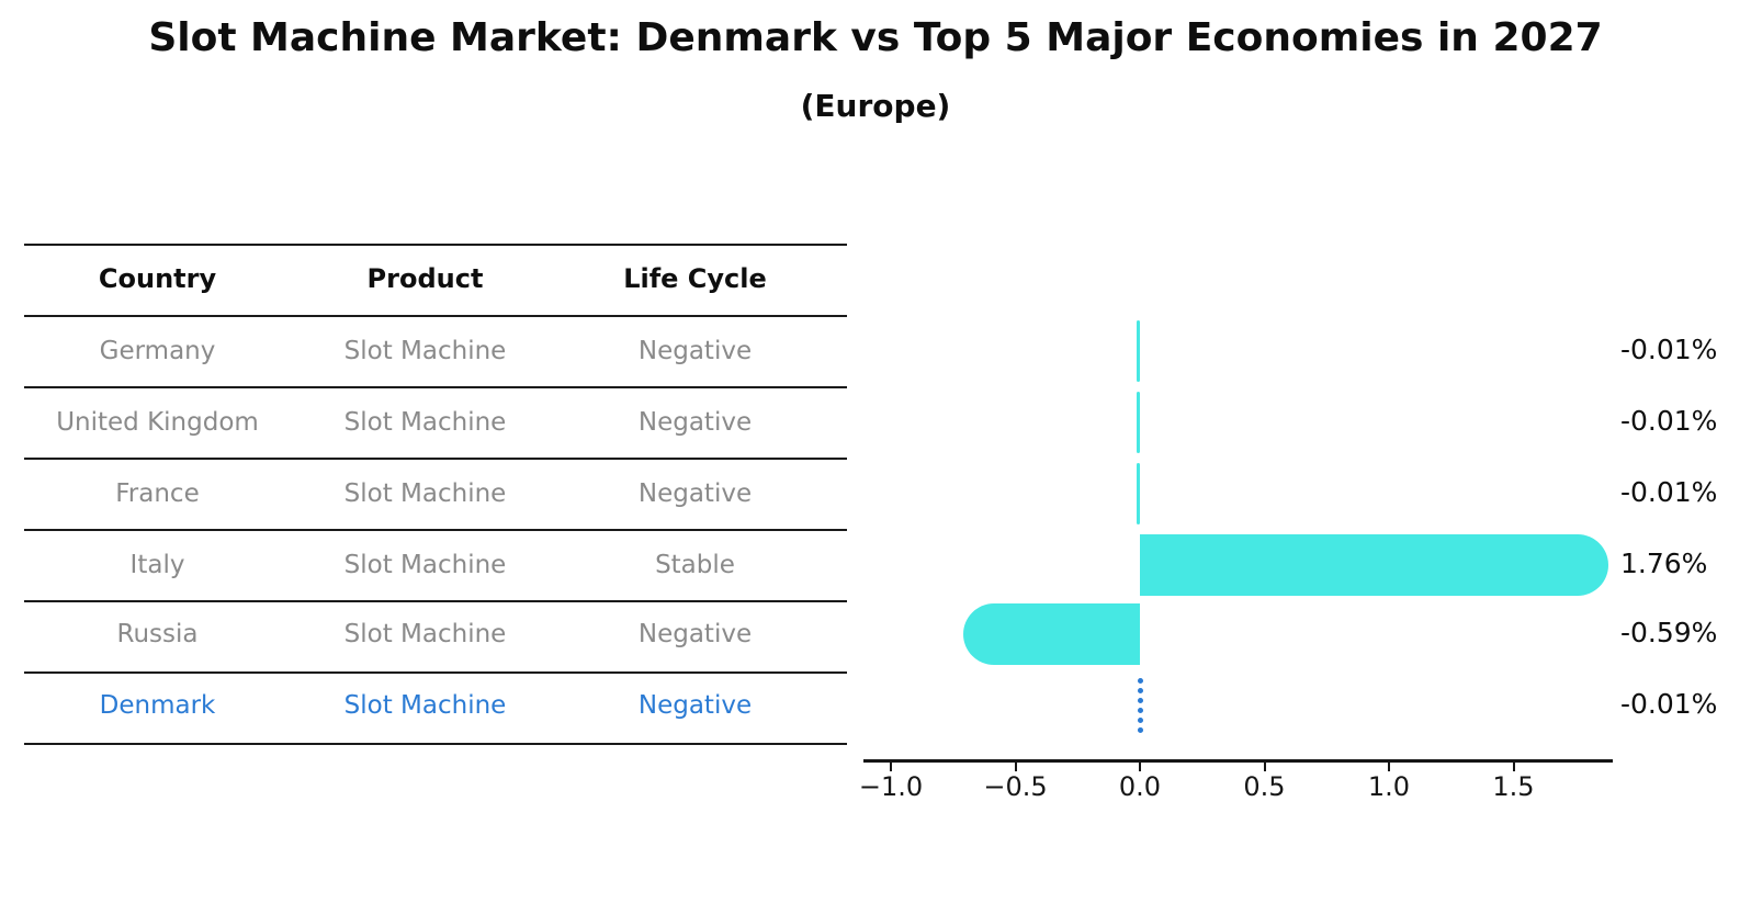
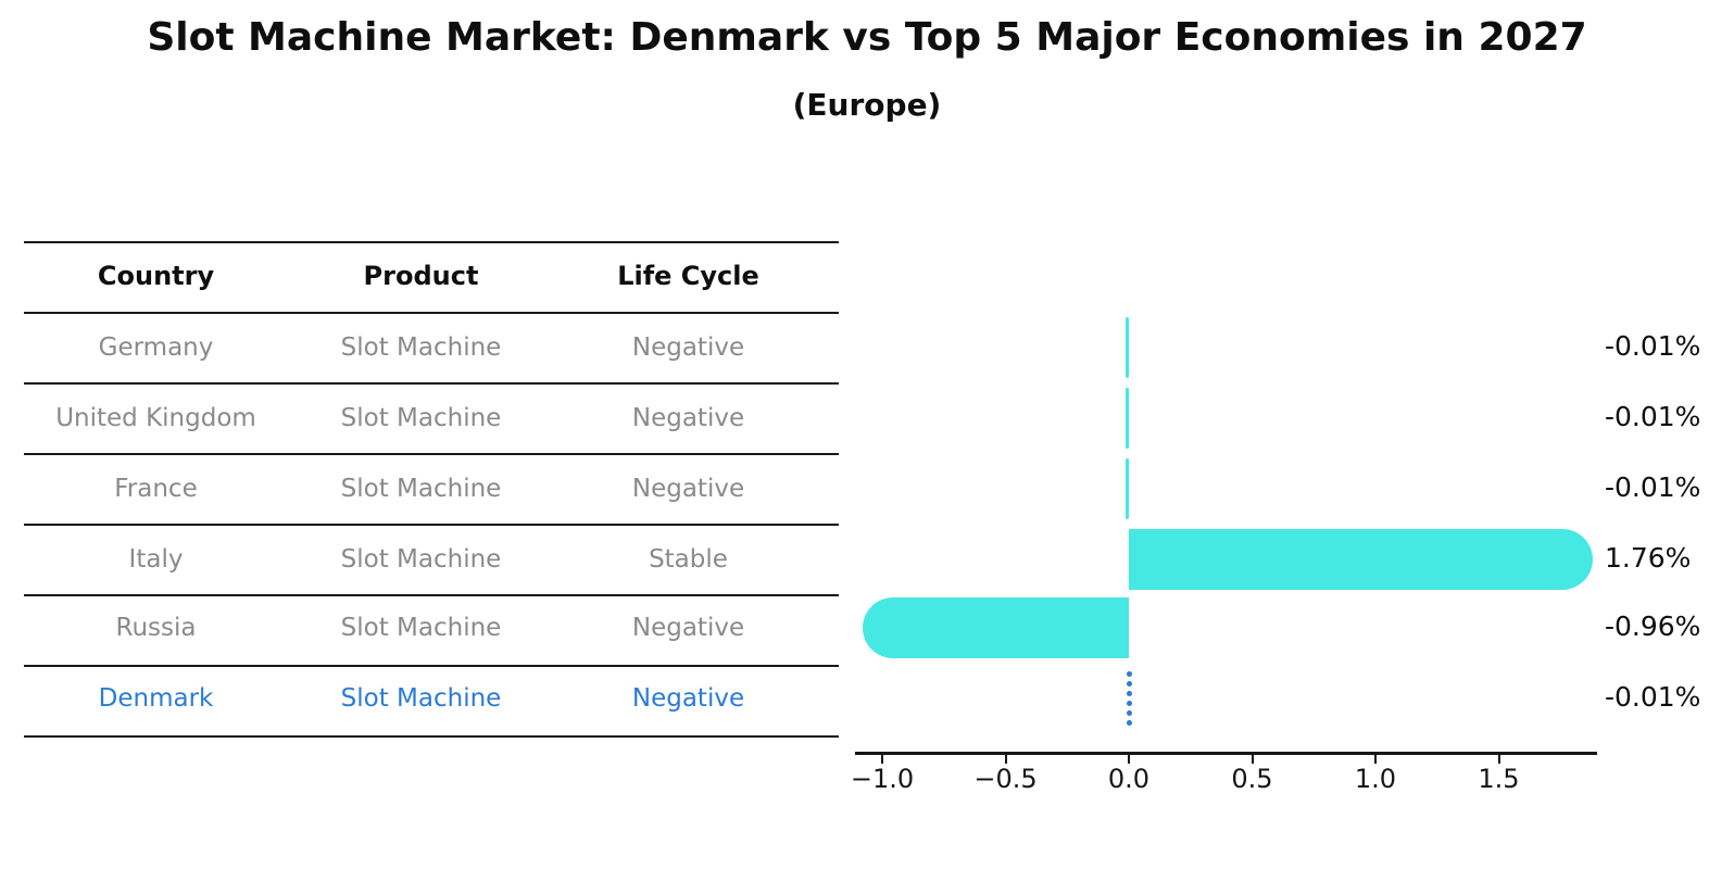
Russia: -0.59% -> -0.96%
